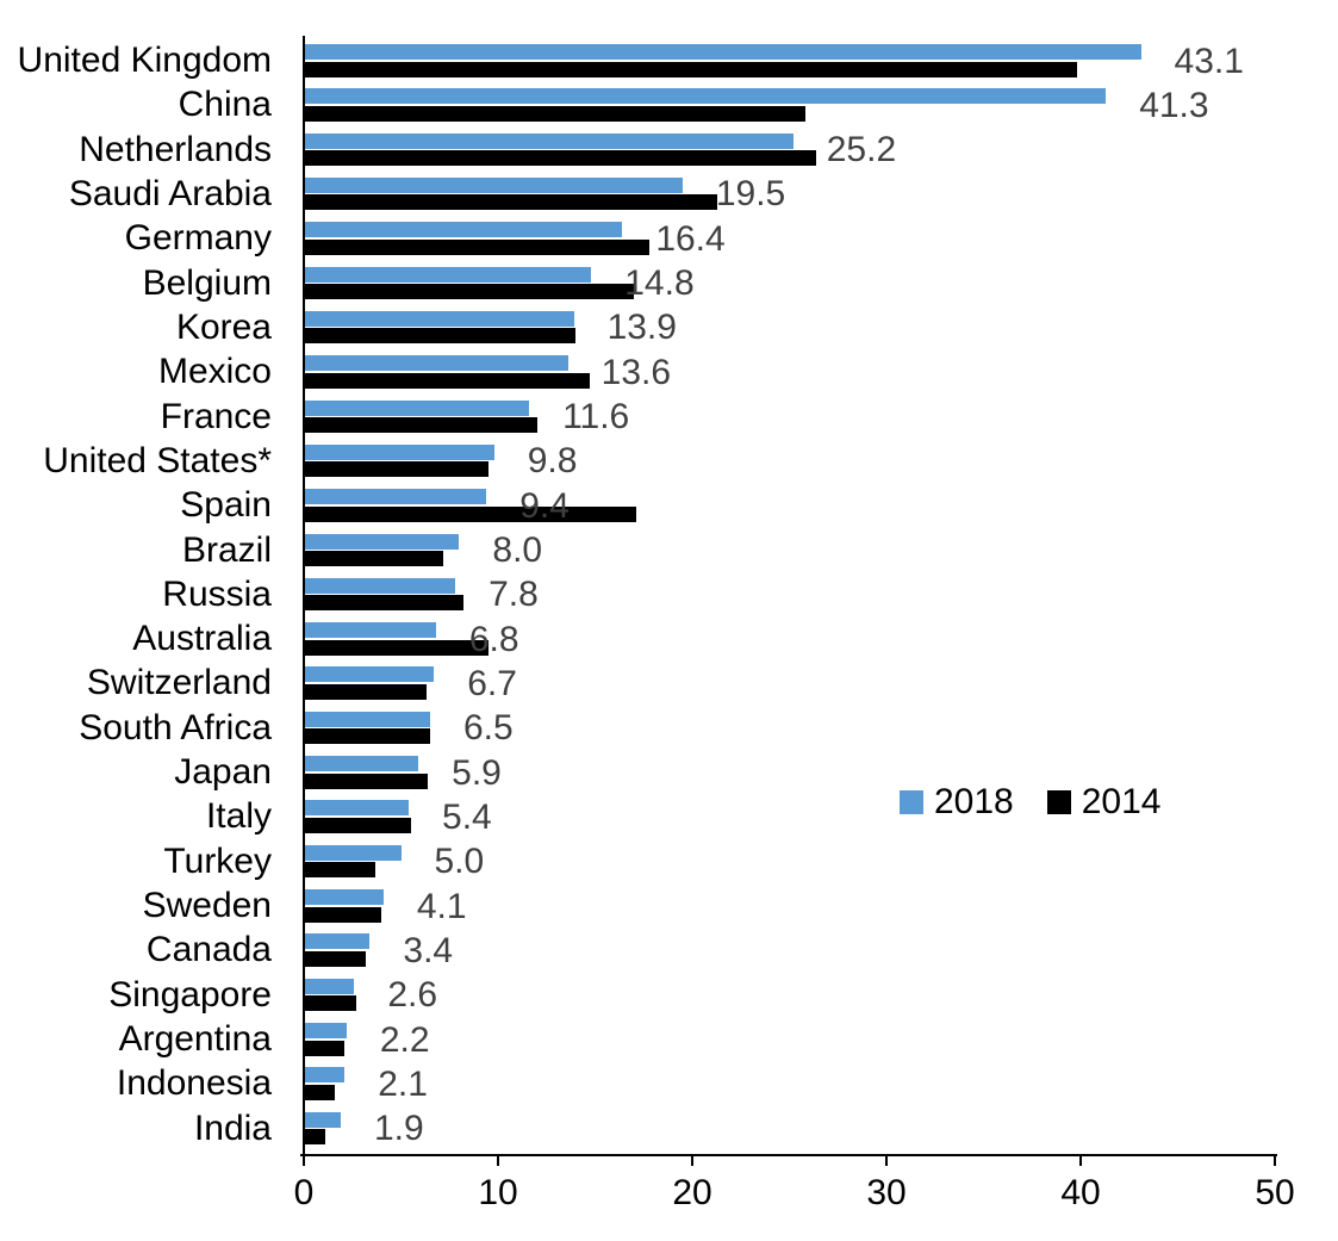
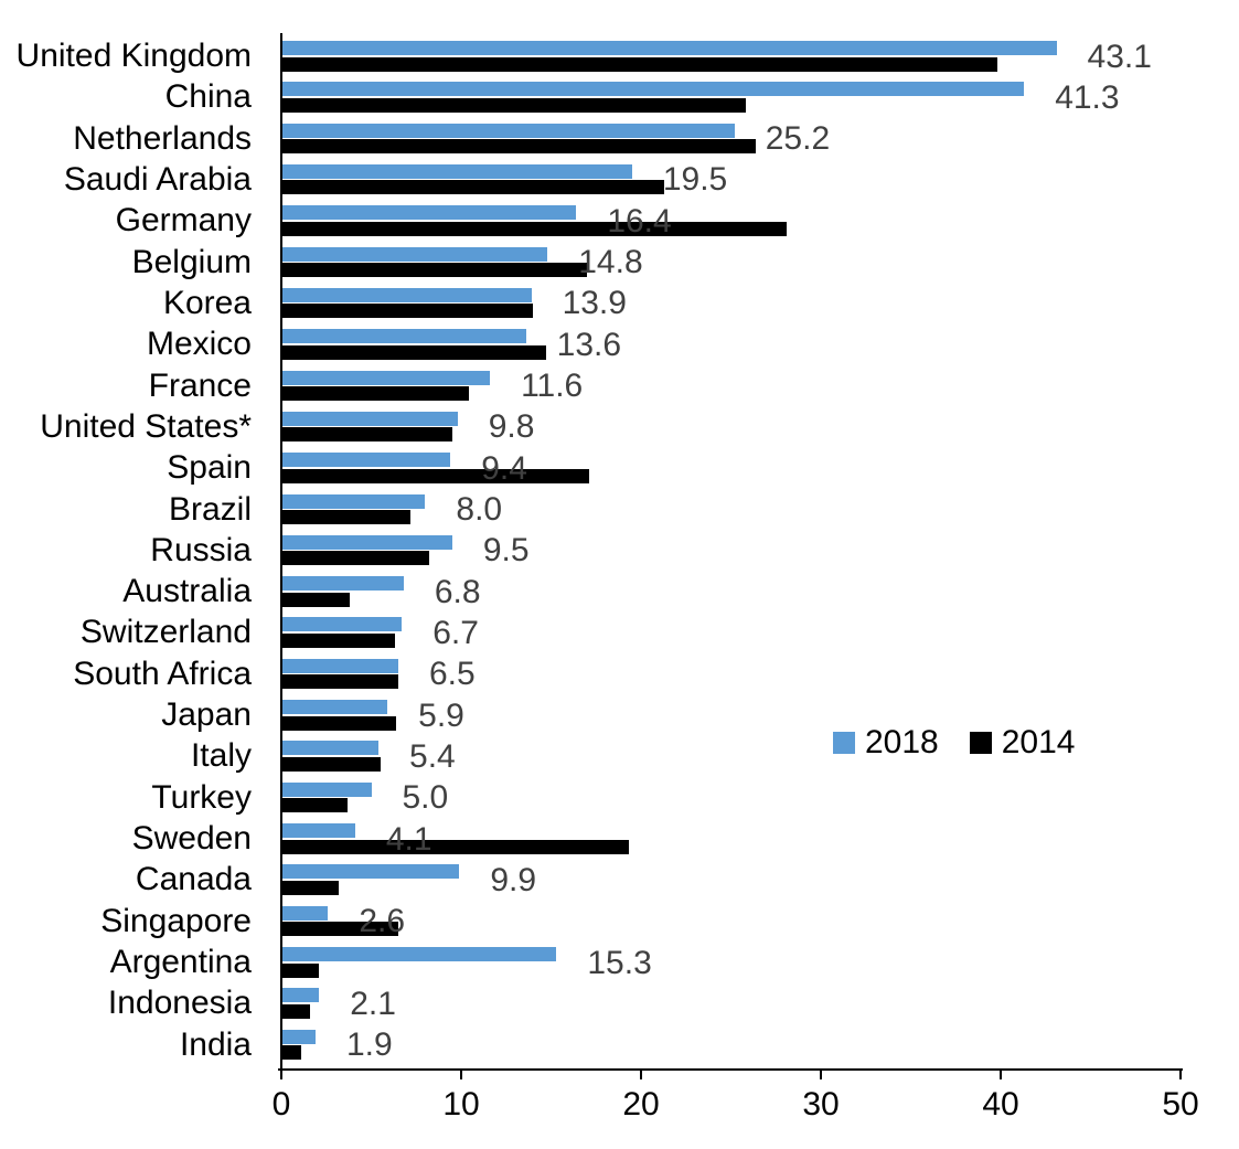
2014/Germany: 17.8 -> 28.1
2014/France: 12.0 -> 10.4
2018/Russia: 7.8 -> 9.5
2014/Australia: 9.5 -> 3.8
2014/Sweden: 4.0 -> 19.3
2018/Canada: 3.4 -> 9.9
2014/Singapore: 2.7 -> 6.5
2018/Argentina: 2.2 -> 15.3
